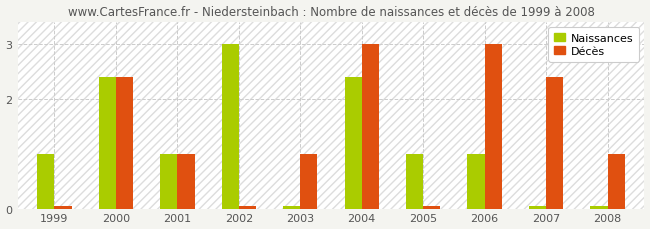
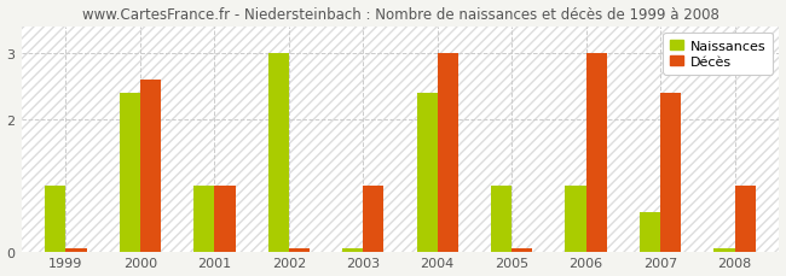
Décès/2000: 2.40 -> 2.60
Naissances/2007: 0.04 -> 0.60
